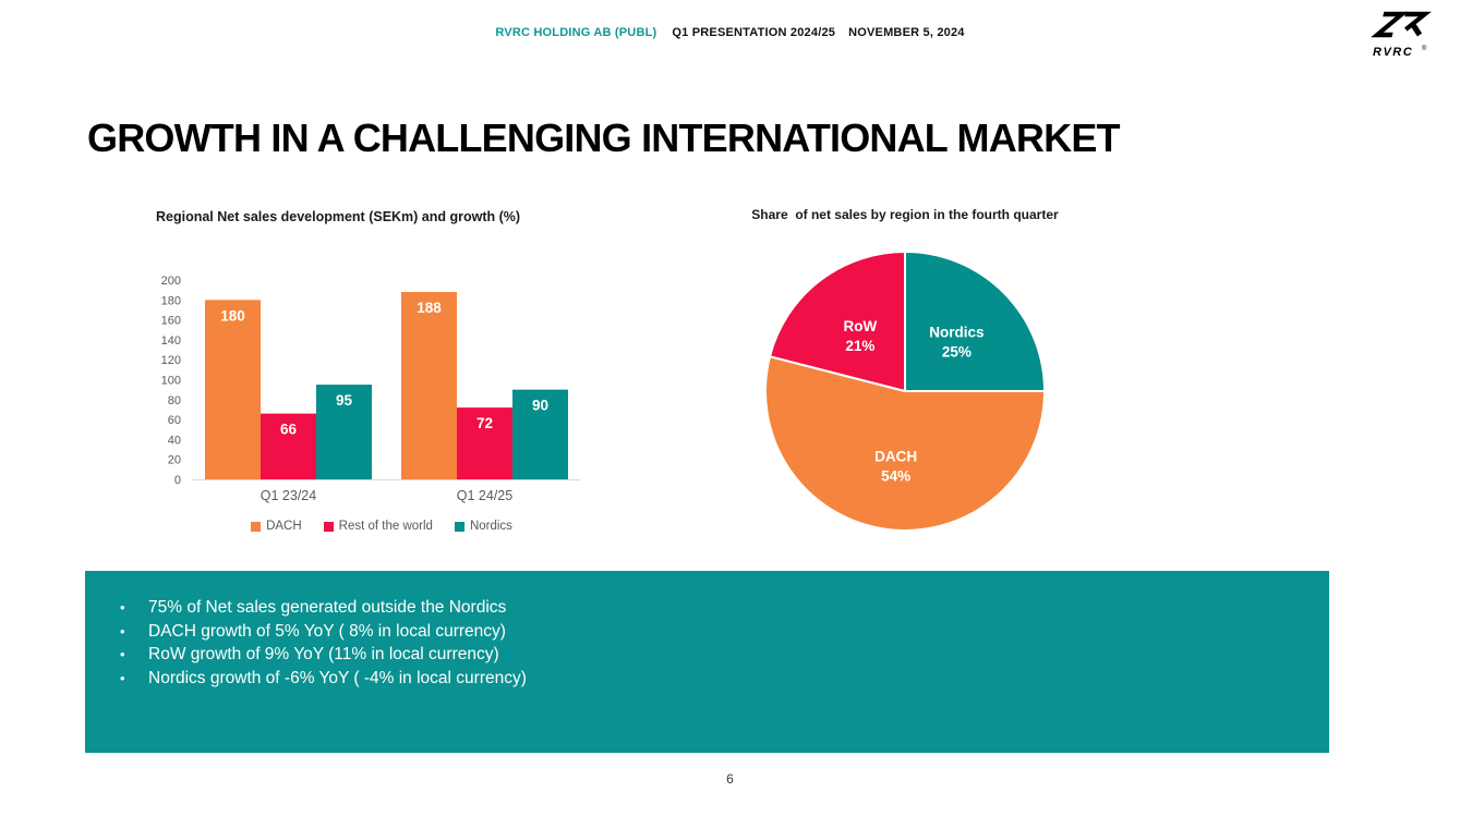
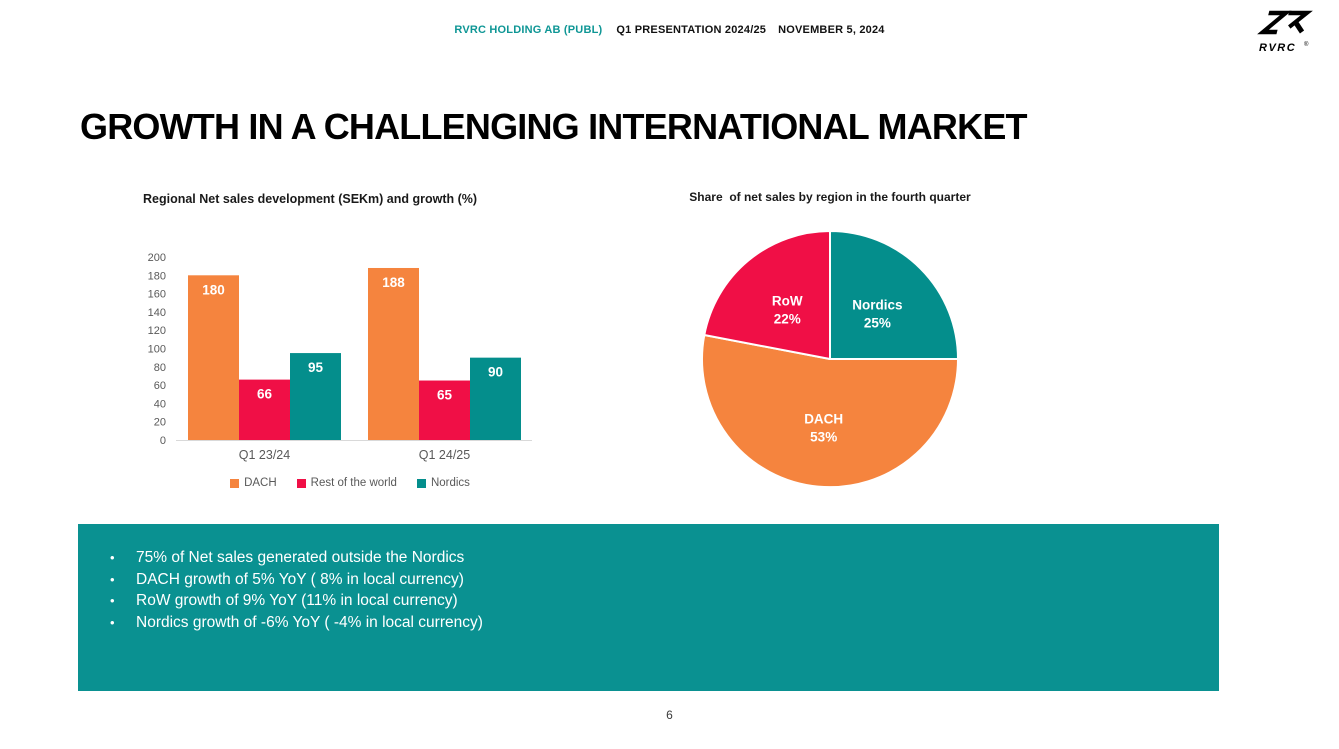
Regional Net sales development (SEKm) and growth (%)/Rest of the world/Q1 24/25: 72 -> 65
Share of net sales by region in the fourth quarter/DACH: 54% -> 53%
Share of net sales by region in the fourth quarter/RoW: 21% -> 22%
